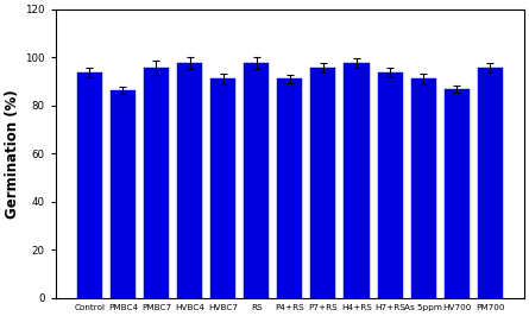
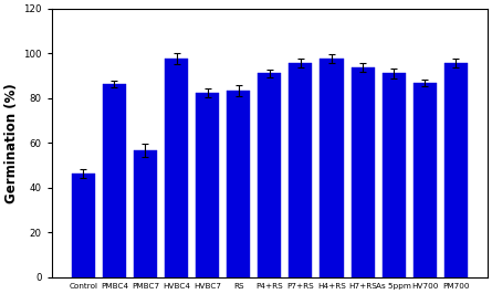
Control: 93.5 -> 46.5
PMBC7: 95.5 -> 56.5
HVBC7: 91.0 -> 82.5
RS: 97.5 -> 83.5
